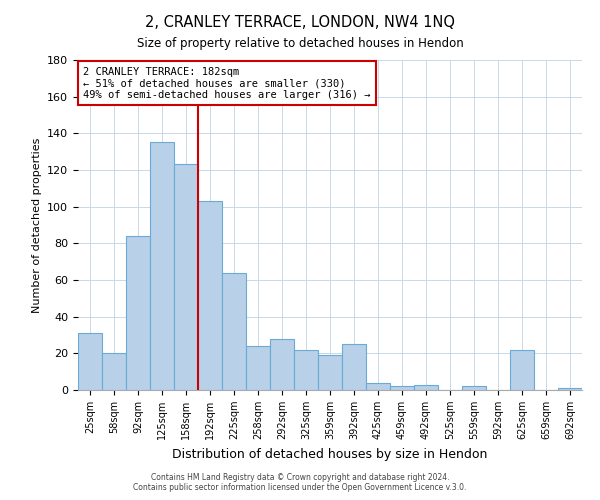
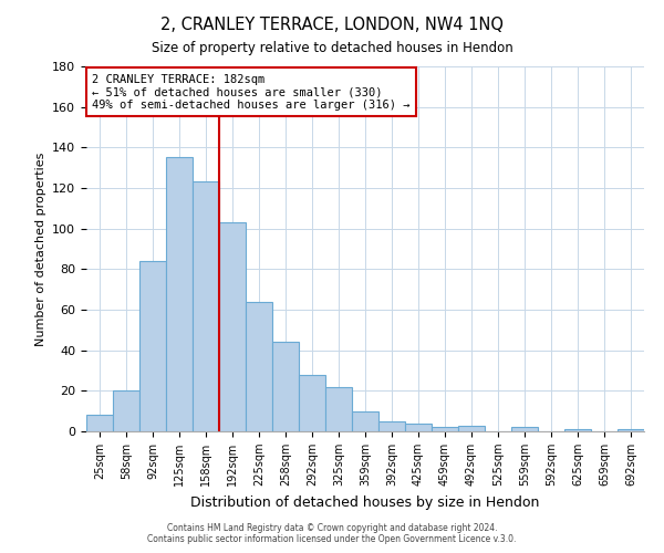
25sqm: 31 -> 8
258sqm: 24 -> 44
359sqm: 19 -> 10
392sqm: 25 -> 5
625sqm: 22 -> 1
